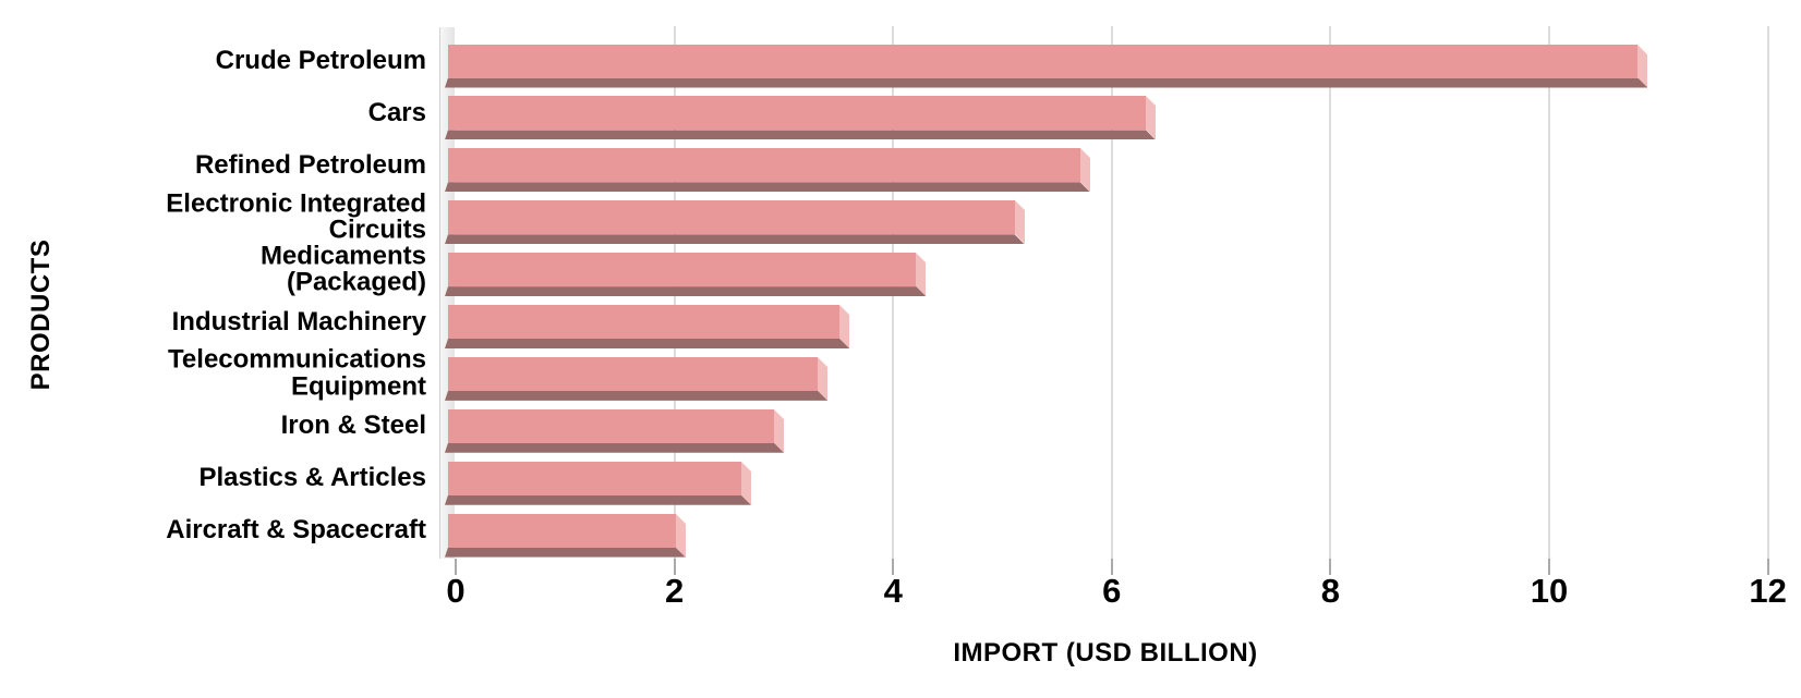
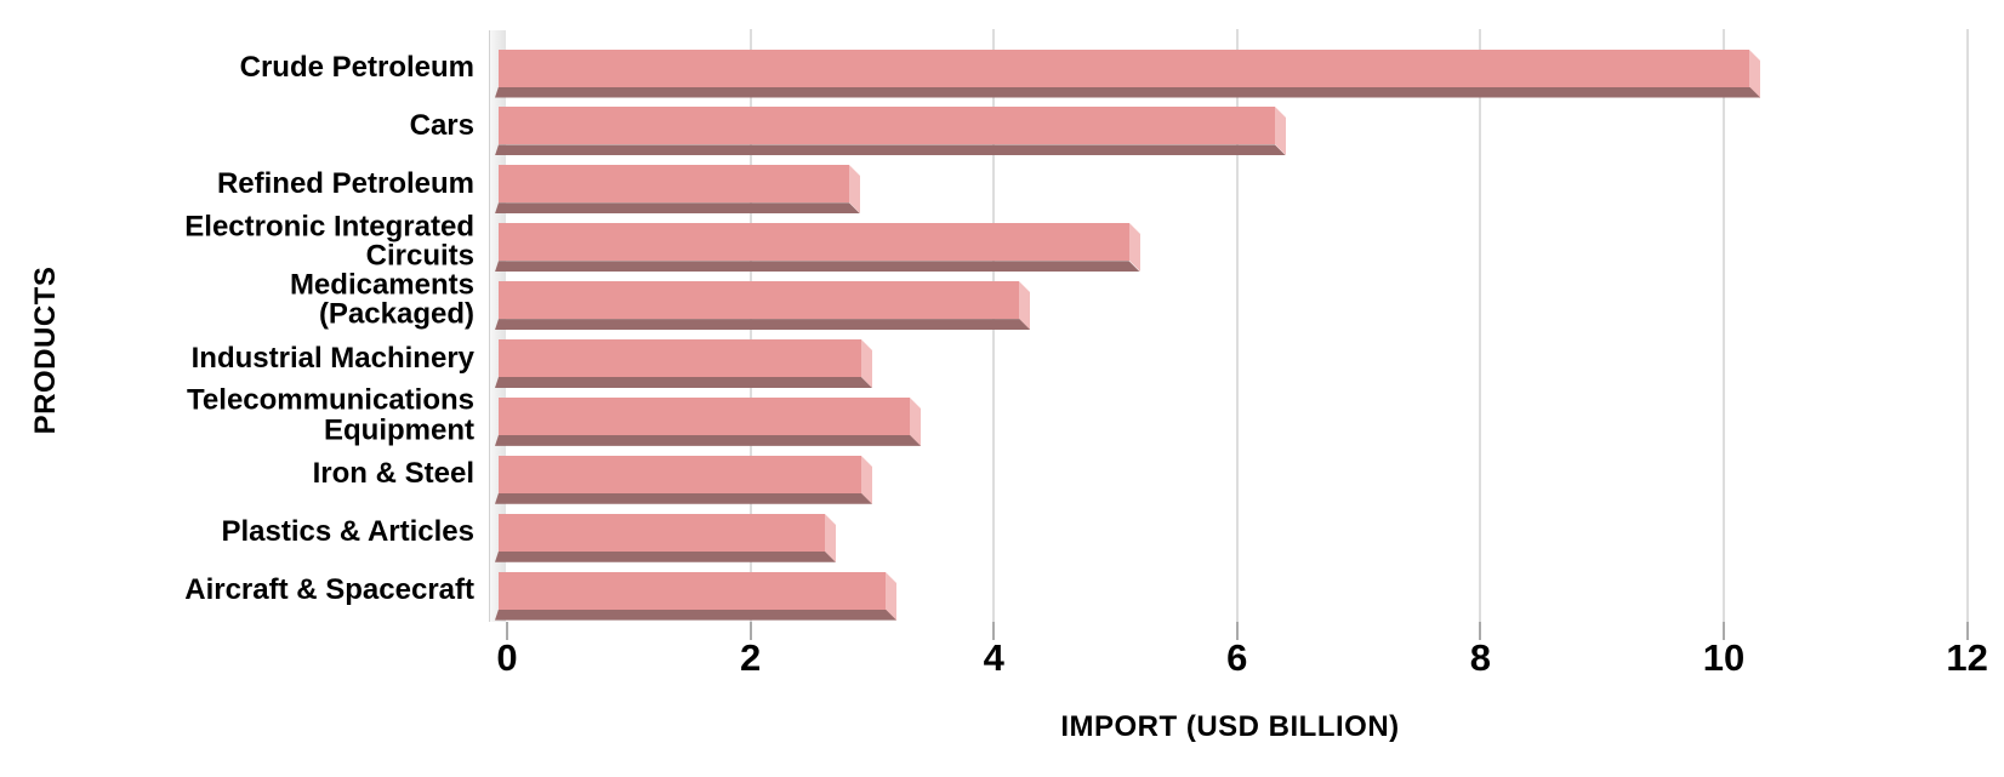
Crude Petroleum: 10.9 -> 10.3
Refined Petroleum: 5.8 -> 2.9
Industrial Machinery: 3.6 -> 3.0
Aircraft & Spacecraft: 2.1 -> 3.2
